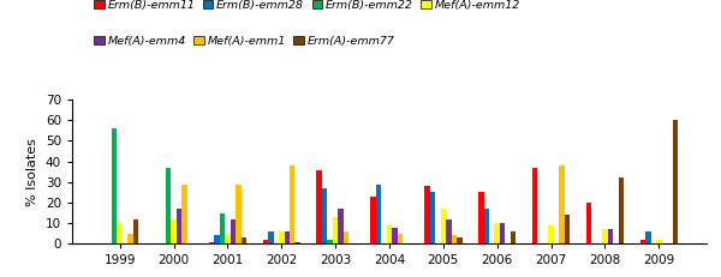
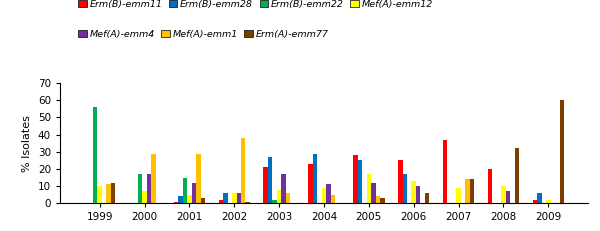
Mef(A)-emm1/1999: 5 -> 11
Erm(B)-emm22/2000: 37 -> 17
Mef(A)-emm12/2000: 12 -> 7
Erm(B)-emm11/2003: 36 -> 21
Mef(A)-emm12/2003: 13 -> 8
Mef(A)-emm4/2004: 8 -> 11
Mef(A)-emm12/2006: 10 -> 13
Mef(A)-emm1/2007: 38 -> 14
Mef(A)-emm12/2008: 7 -> 10
